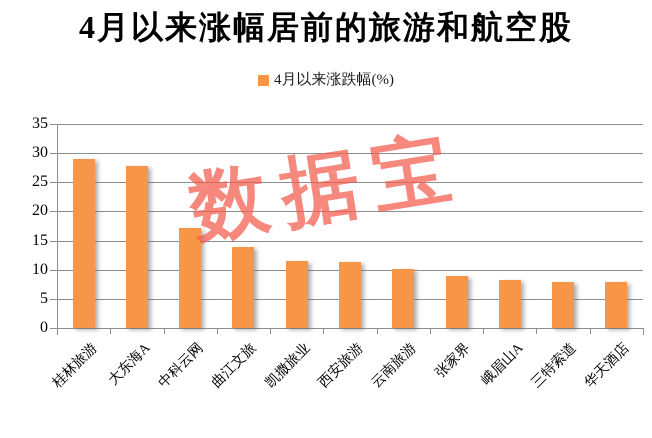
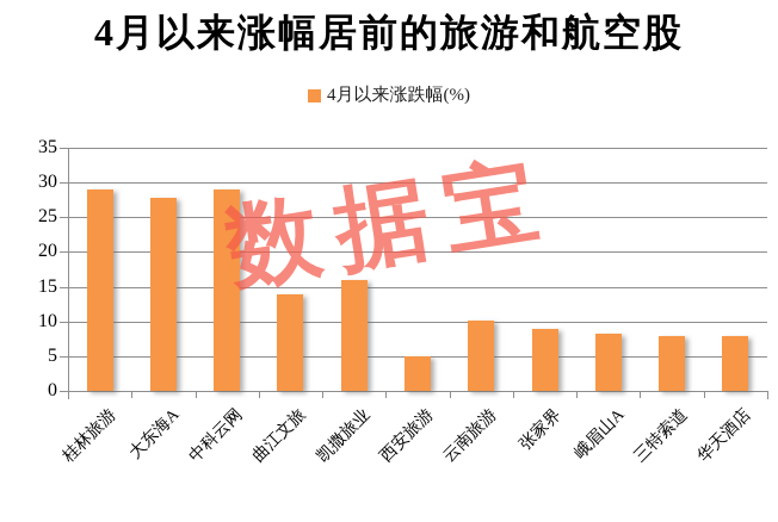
中科云网: 17 -> 29
凯撒旅业: 12 -> 16
西安旅游: 11 -> 5
